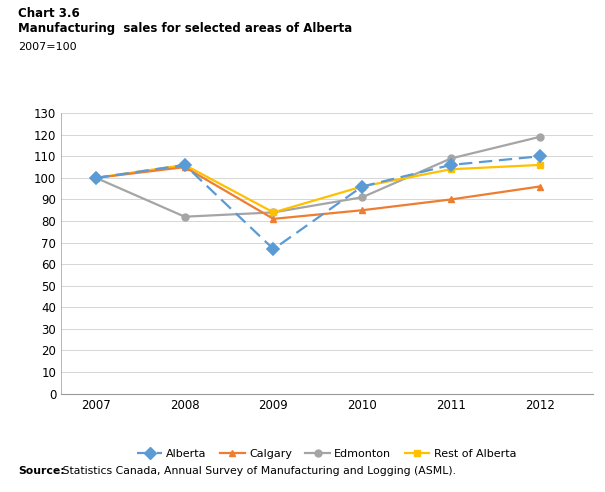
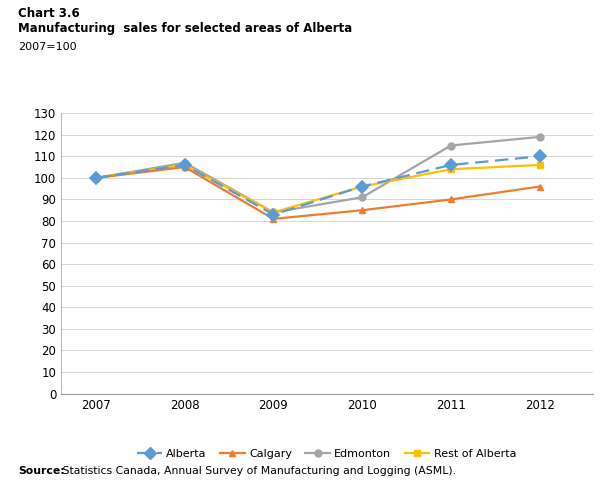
Edmonton/2008: 82 -> 107
Alberta/2009: 67 -> 83
Edmonton/2011: 109 -> 115
